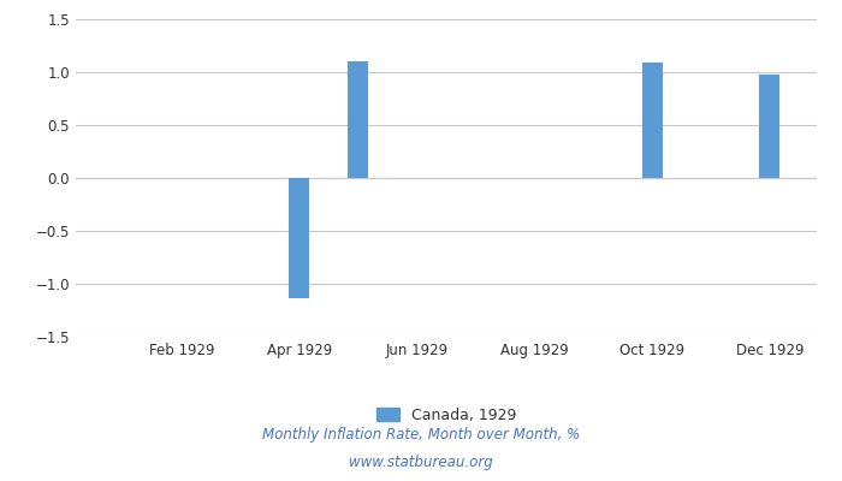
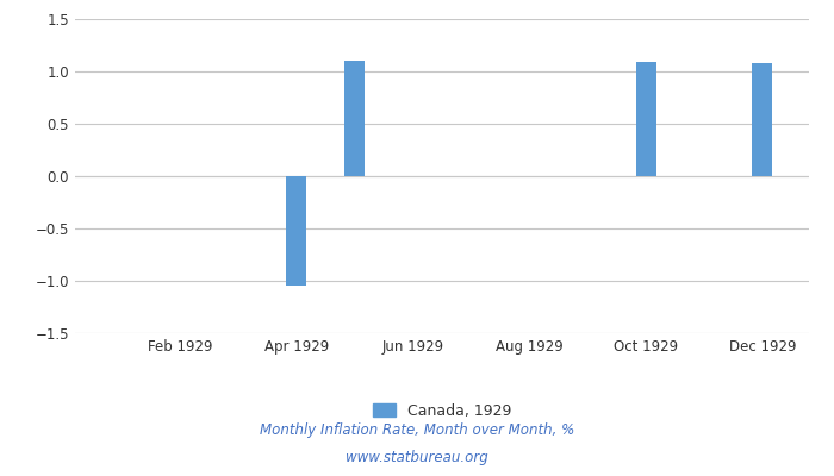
Apr 1929: -1.14 -> -1.04
Dec 1929: 0.98 -> 1.08
